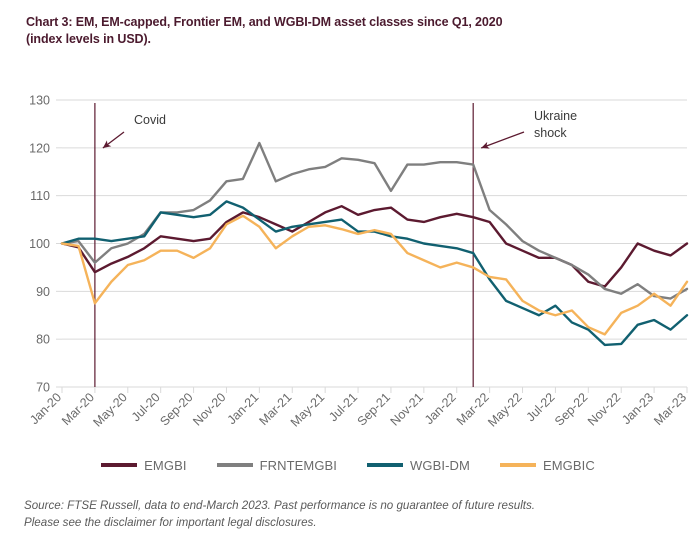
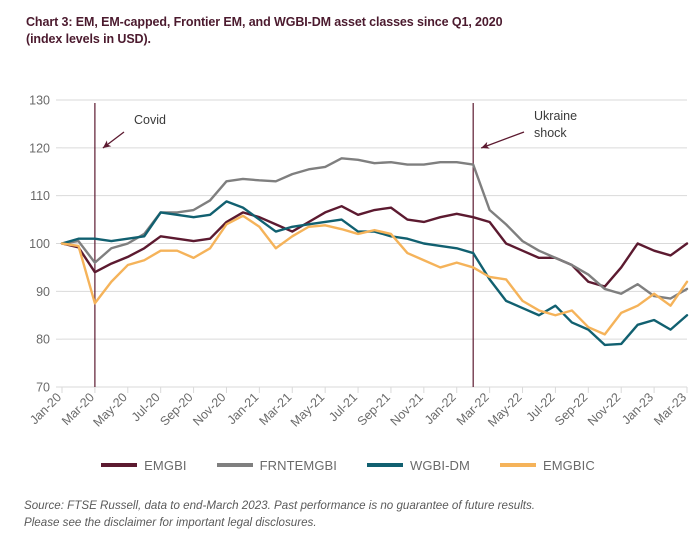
FRNTEMGBI/Jan-21: 121 -> 113
FRNTEMGBI/Sep-21: 111 -> 117
